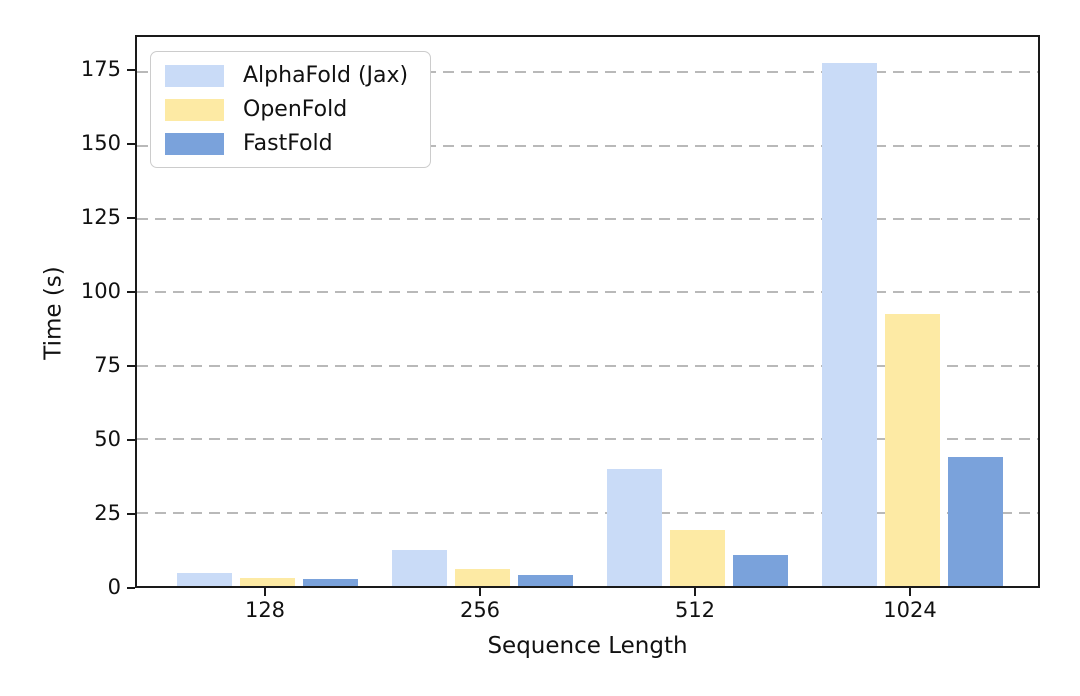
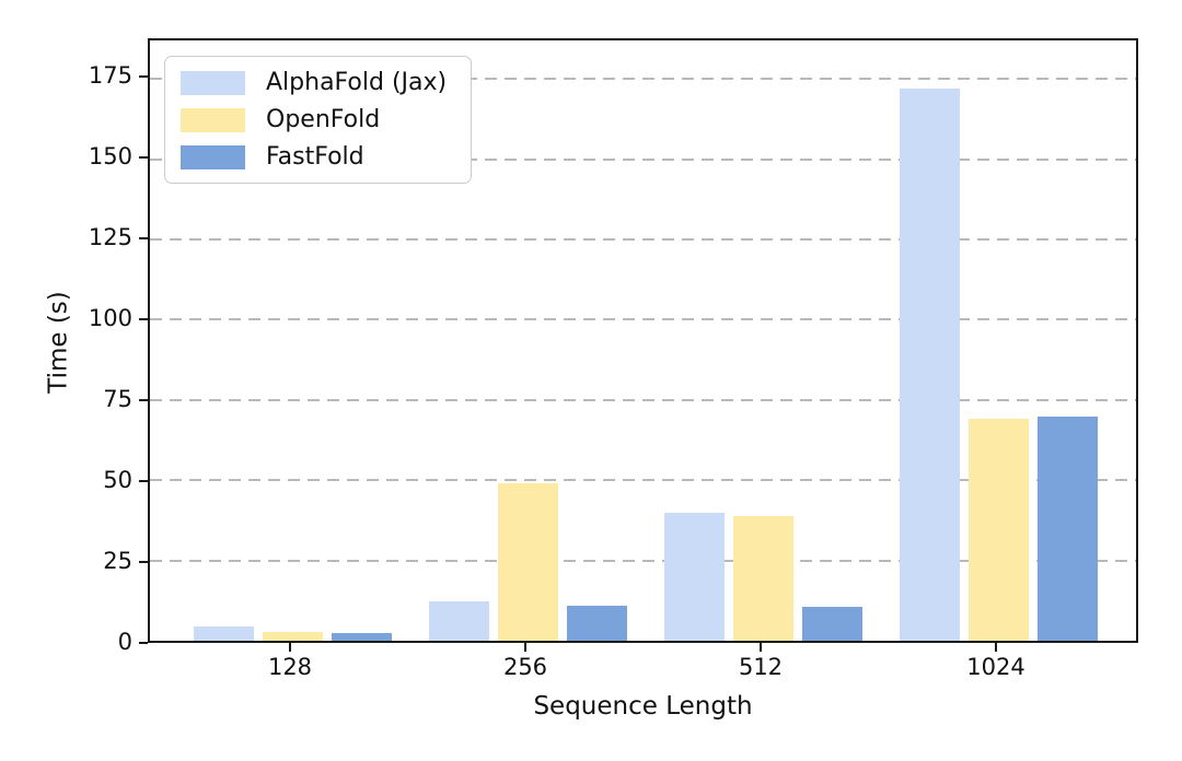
OpenFold/256: 6 -> 49
FastFold/256: 4 -> 11
OpenFold/512: 19 -> 39
AlphaFold (Jax)/1024: 178 -> 172
OpenFold/1024: 92 -> 69
FastFold/1024: 44 -> 70
